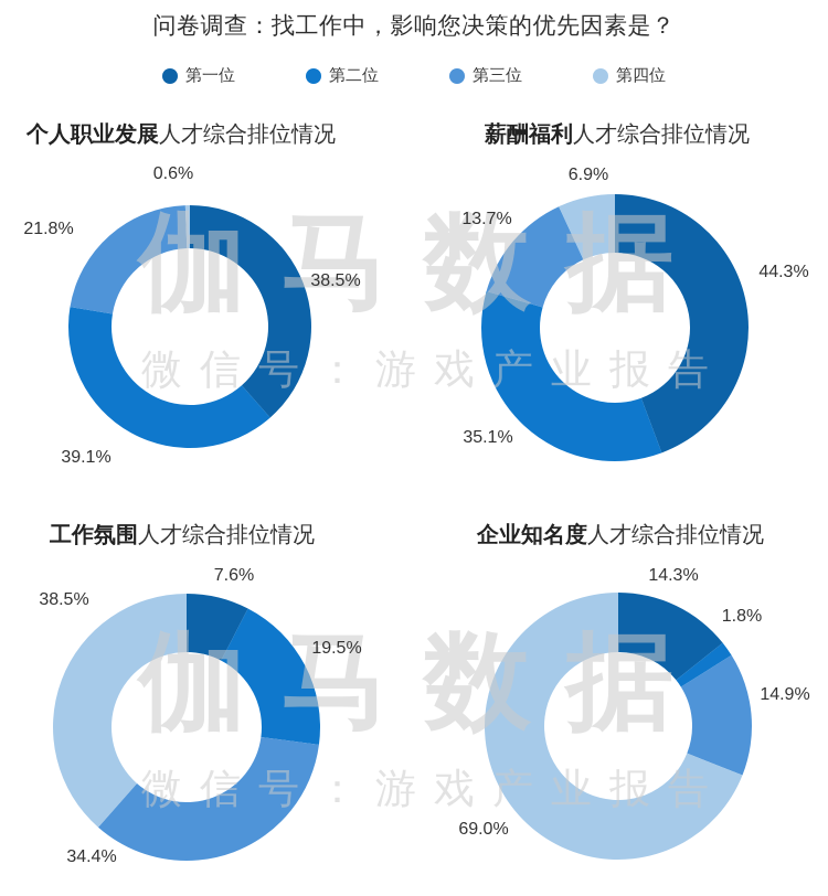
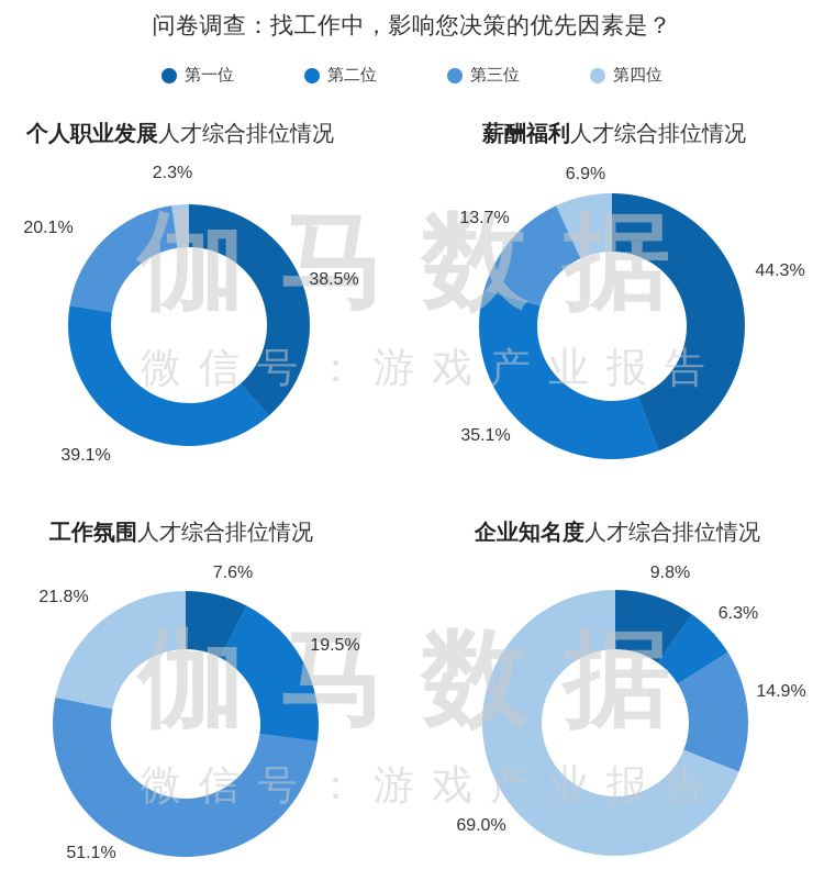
个人职业发展人才综合排位情况/第三位: 21.8% -> 20.1%
个人职业发展人才综合排位情况/第四位: 0.6% -> 2.3%
工作氛围人才综合排位情况/第三位: 34.4% -> 51.1%
工作氛围人才综合排位情况/第四位: 38.5% -> 21.8%
企业知名度人才综合排位情况/第一位: 14.3% -> 9.8%
企业知名度人才综合排位情况/第二位: 1.8% -> 6.3%
